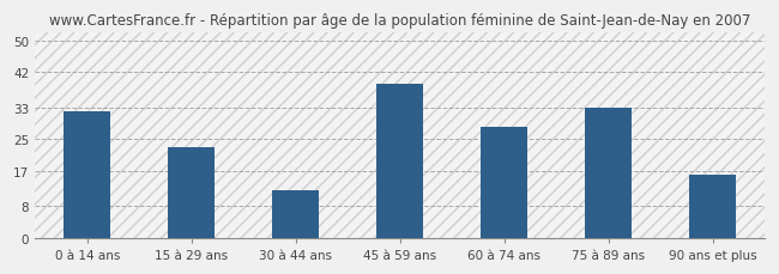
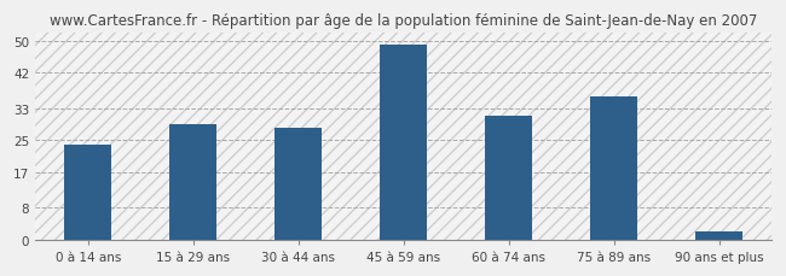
0 à 14 ans: 32 -> 24
15 à 29 ans: 23 -> 29
30 à 44 ans: 12 -> 28
45 à 59 ans: 39 -> 49
60 à 74 ans: 28 -> 31
75 à 89 ans: 33 -> 36
90 ans et plus: 16 -> 2
